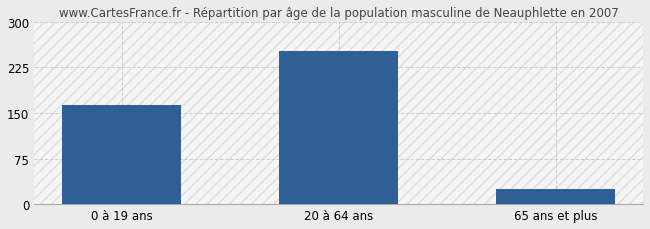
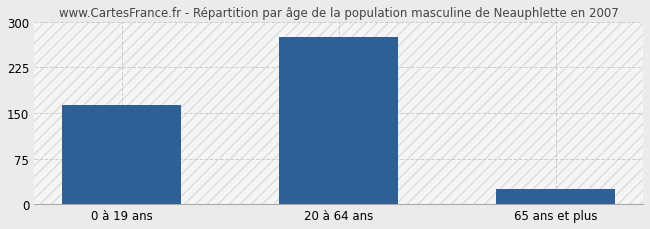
20 à 64 ans: 252 -> 274
